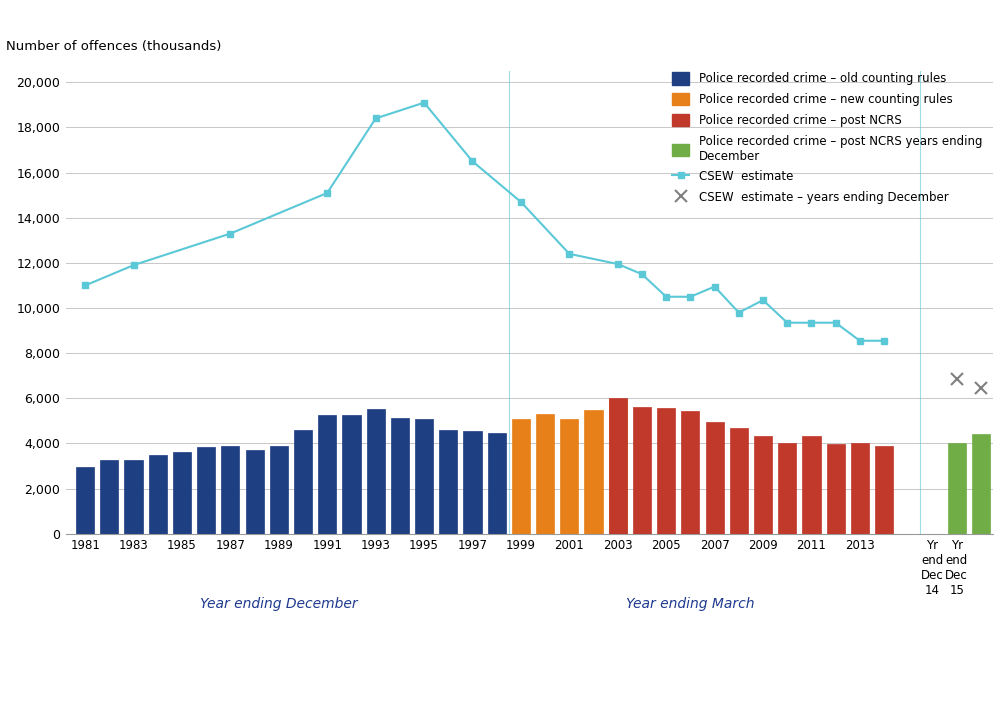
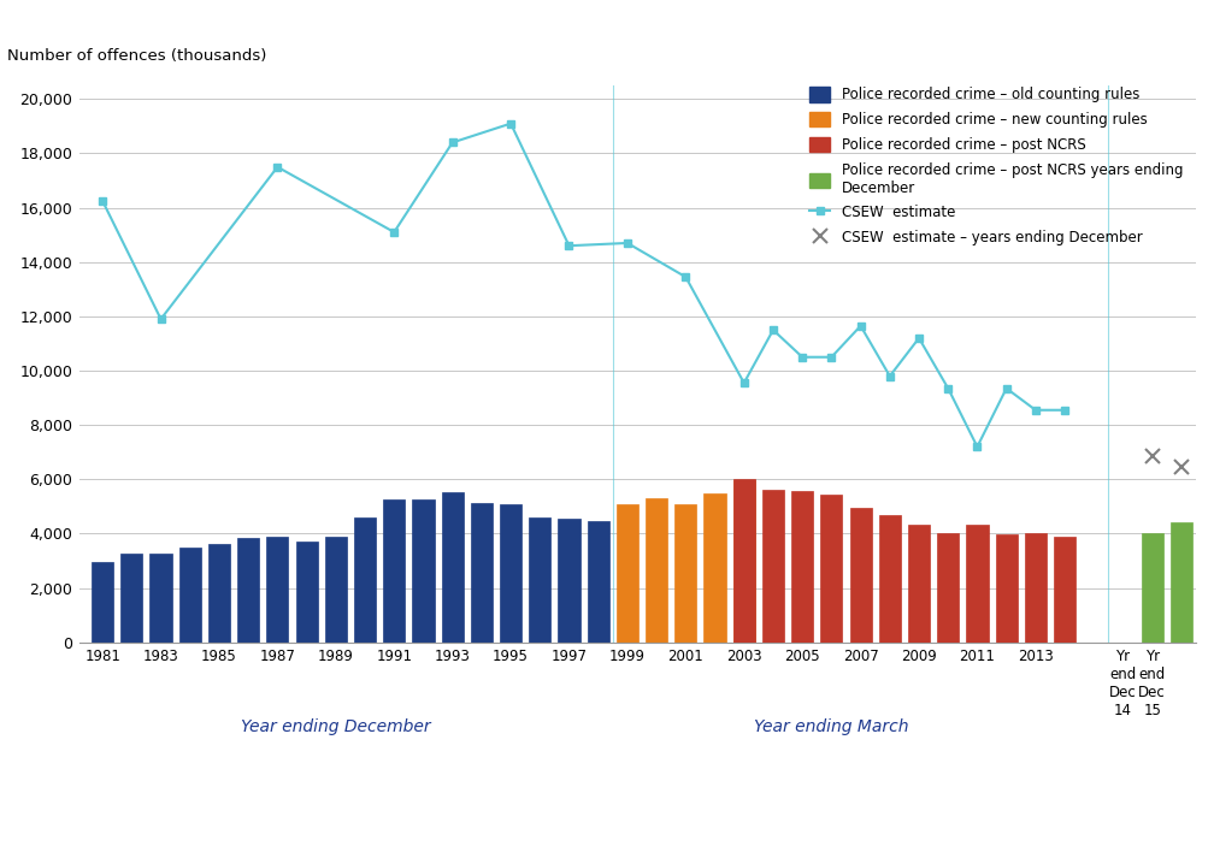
CSEW estimate/1981: 11,000 -> 16,250
CSEW estimate/1987: 13,300 -> 17,500
CSEW estimate/1997: 16,500 -> 14,600
CSEW estimate/2001: 12,400 -> 13,450
CSEW estimate/2003: 11,950 -> 9,550
CSEW estimate/2007: 10,950 -> 11,650
CSEW estimate/2009: 10,350 -> 11,200
CSEW estimate/2011: 9,350 -> 7,200
